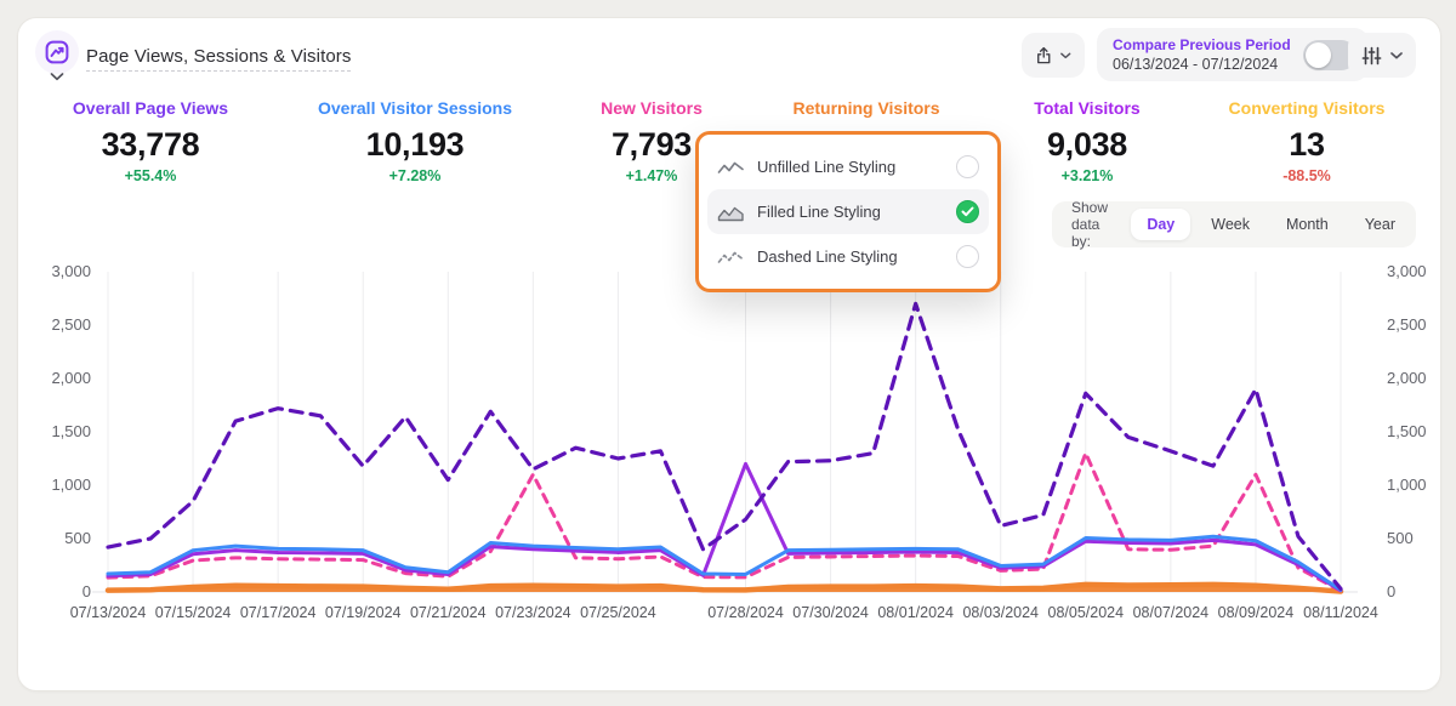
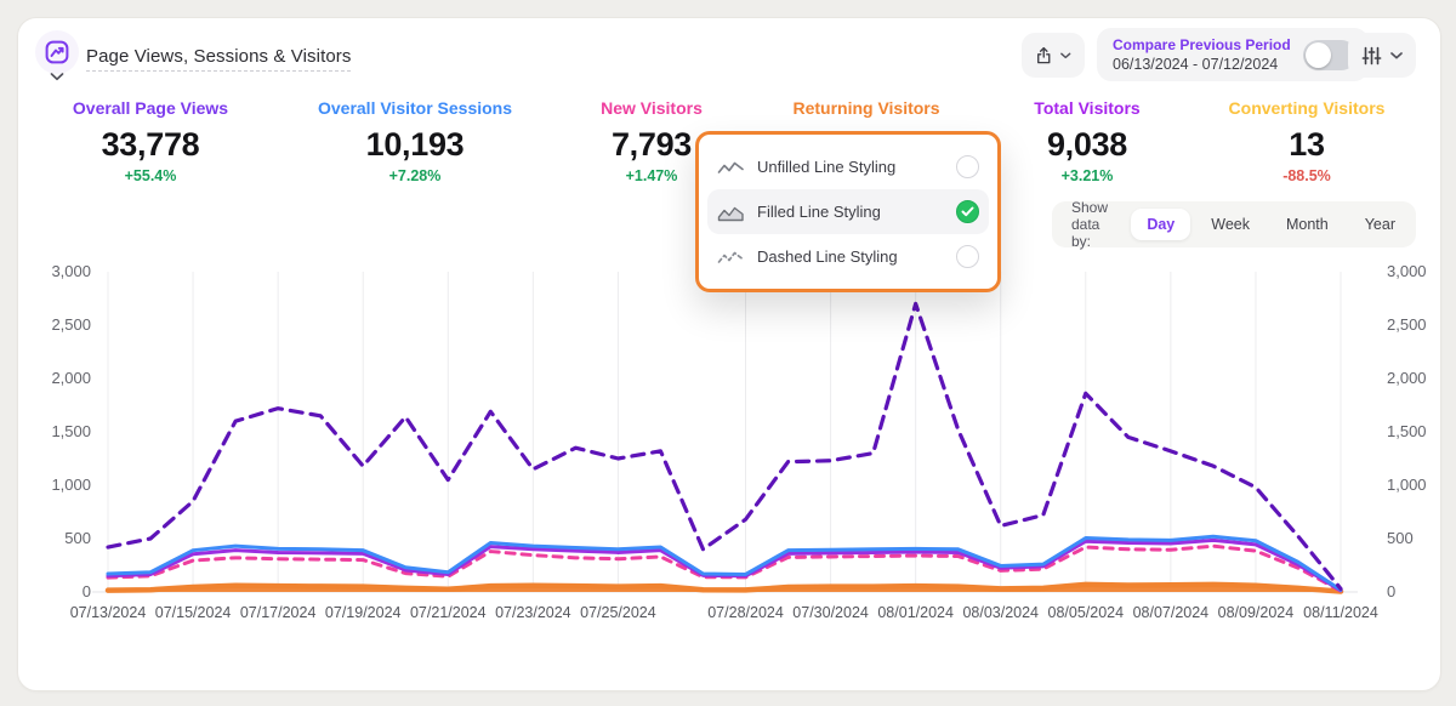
New Visitors/07/23/2024: 1100 -> 300
Total Visitors/07/28/2024: 1200 -> 200
New Visitors/08/05/2024: 1300 -> 400
New Visitors/08/09/2024: 1100 -> 400
Overall Page Views/08/09/2024: 1900 -> 1000
